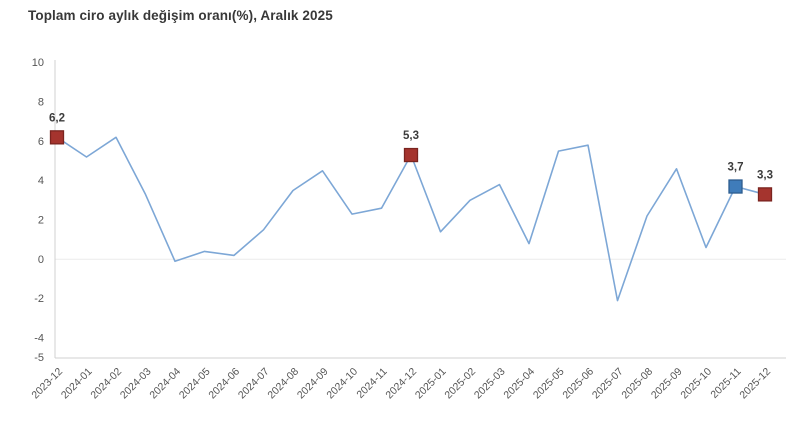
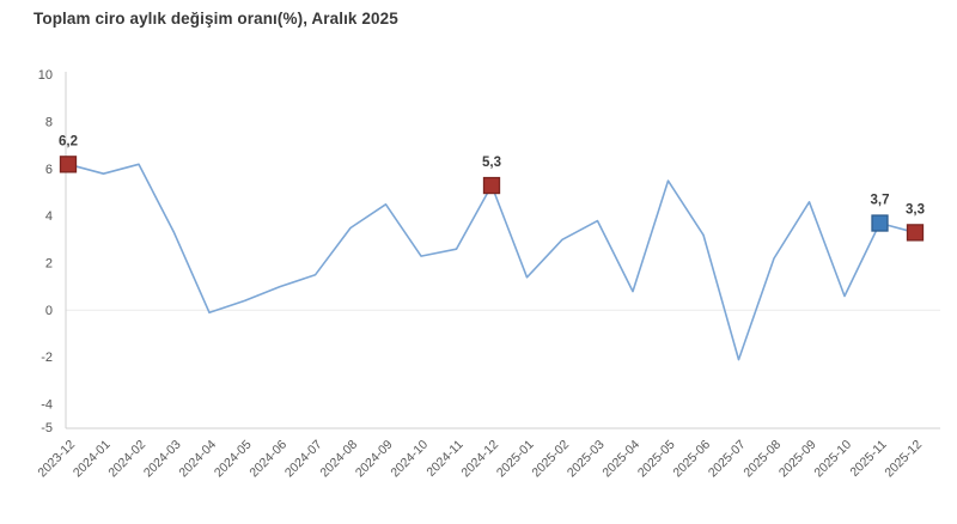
2024-01: 5.2 -> 5.8
2024-06: 0.2 -> 1.0
2025-06: 5.8 -> 3.2
